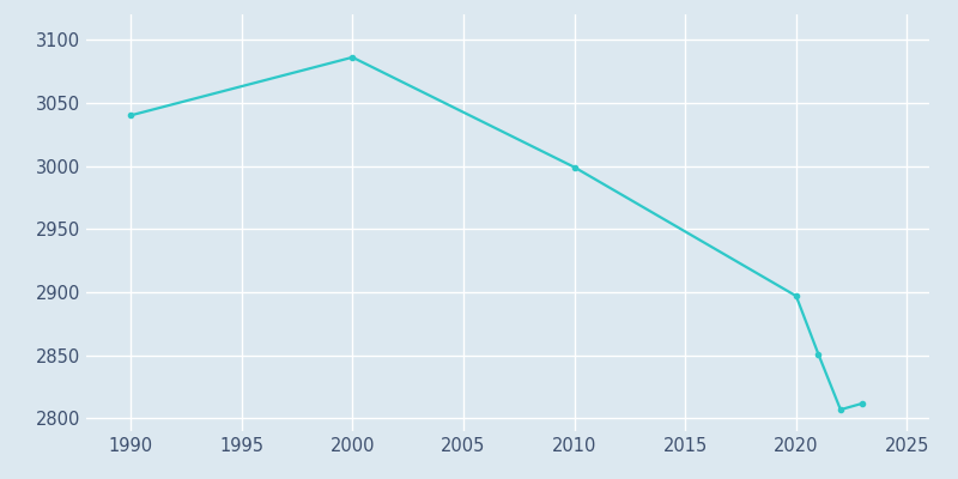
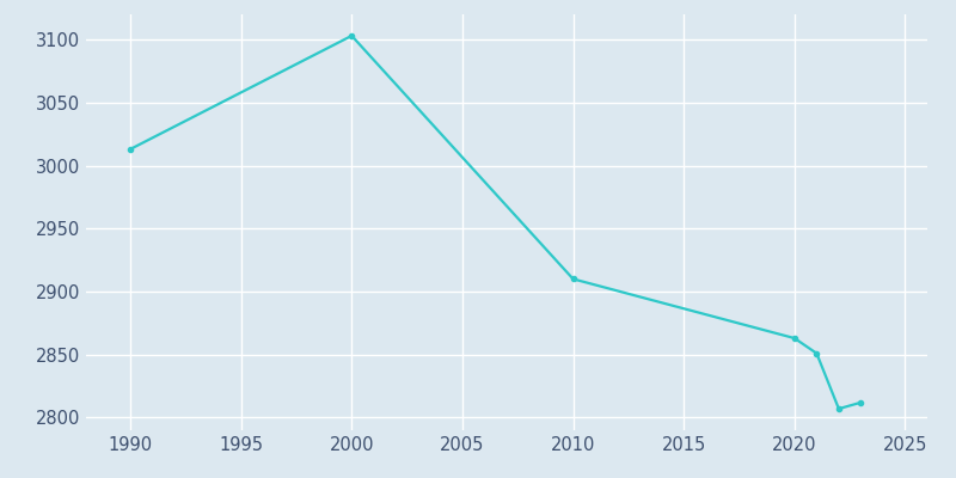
1990: 3040 -> 3013
2000: 3086 -> 3103
2010: 2999 -> 2910
2020: 2897 -> 2863
